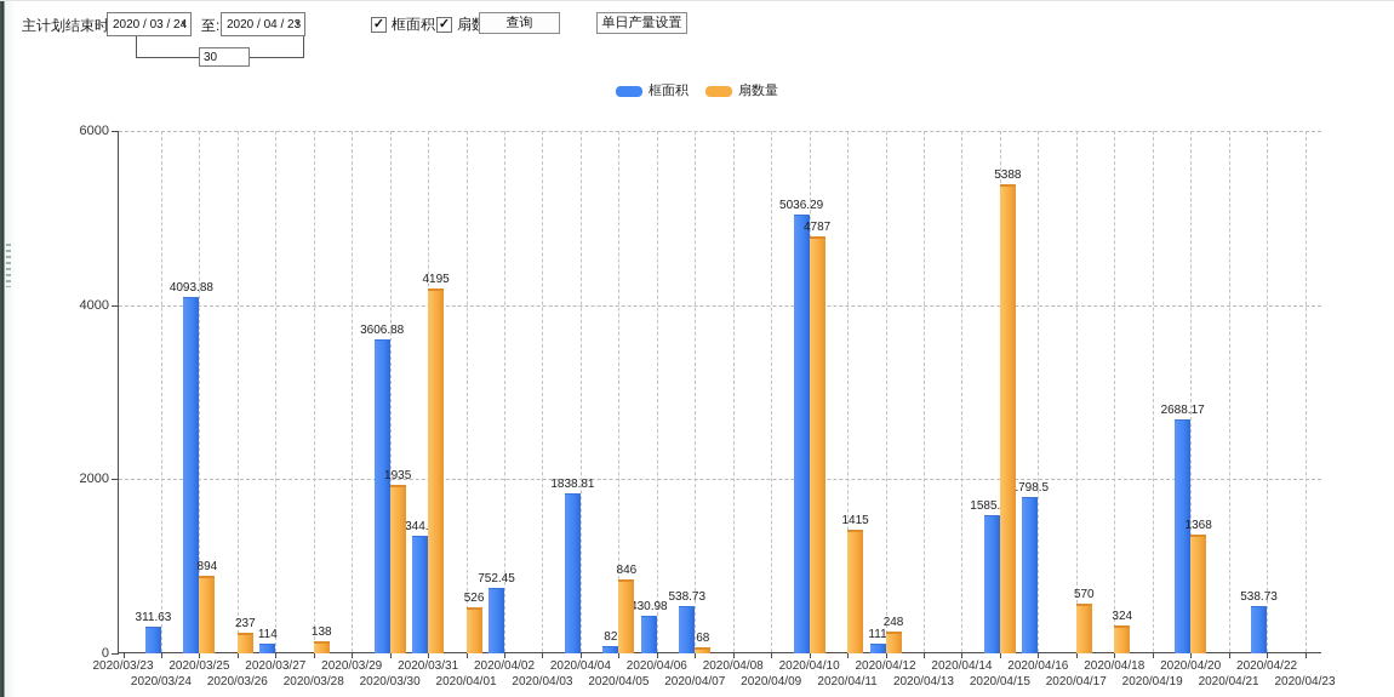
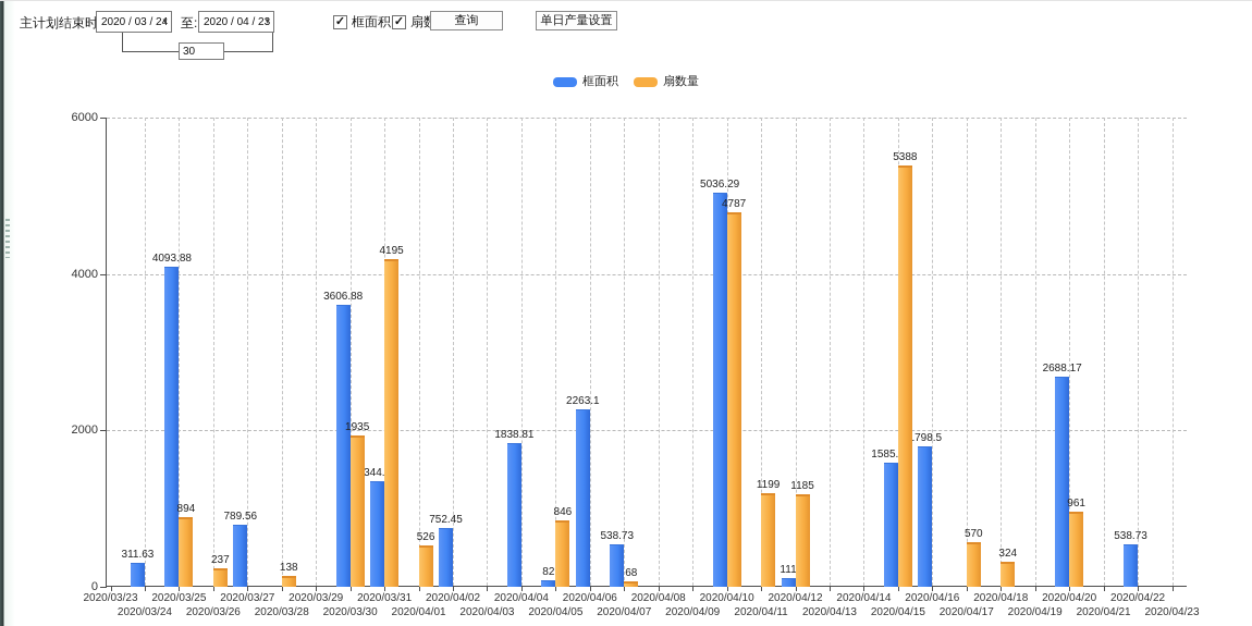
框面积/2020/03/27: 114 -> 789.56
框面积/2020/04/06: 430.98 -> 2263.1
扇数量/2020/04/11: 1415 -> 1199
扇数量/2020/04/12: 248 -> 1185
扇数量/2020/04/20: 1368 -> 961
